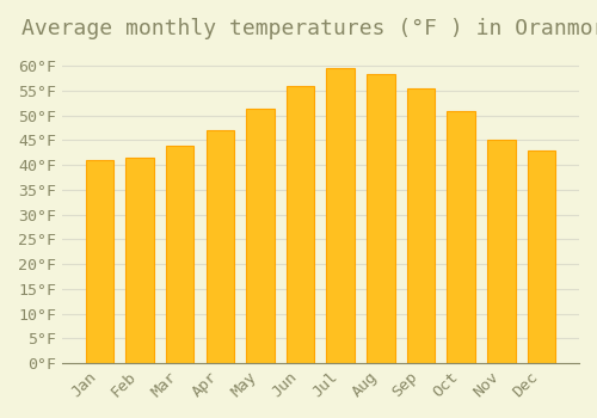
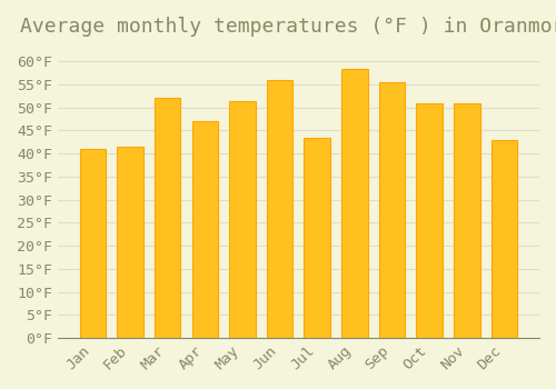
Mar: 44.0°F -> 52.0°F
Jul: 59.5°F -> 43.5°F
Nov: 45.0°F -> 51.0°F
